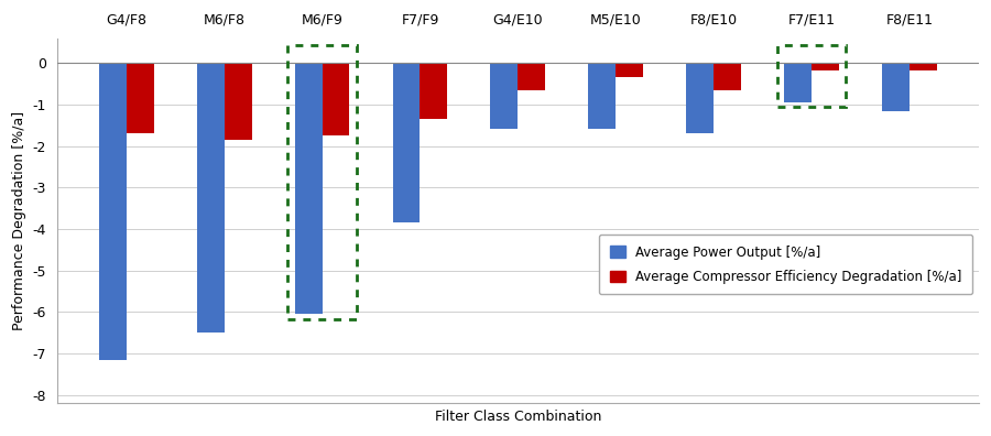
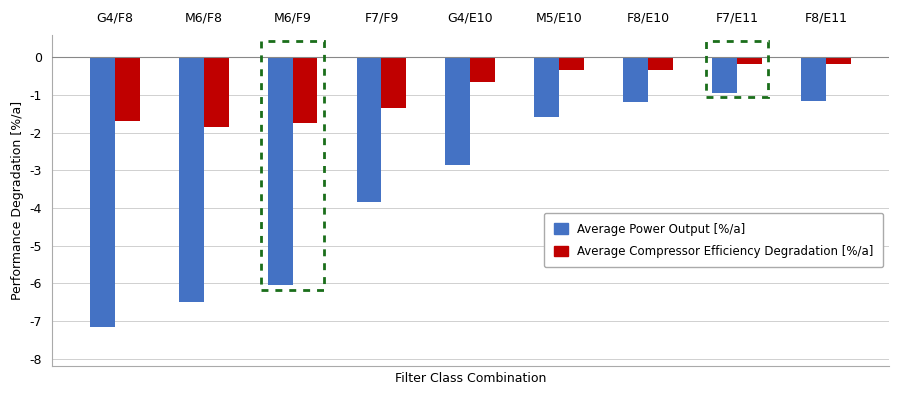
Average Power Output [%/a]/G4/E10: -1.60 -> -2.85
Average Power Output [%/a]/F8/E10: -1.70 -> -1.20
Average Compressor Efficiency Degradation [%/a]/F8/E10: -0.65 -> -0.35
